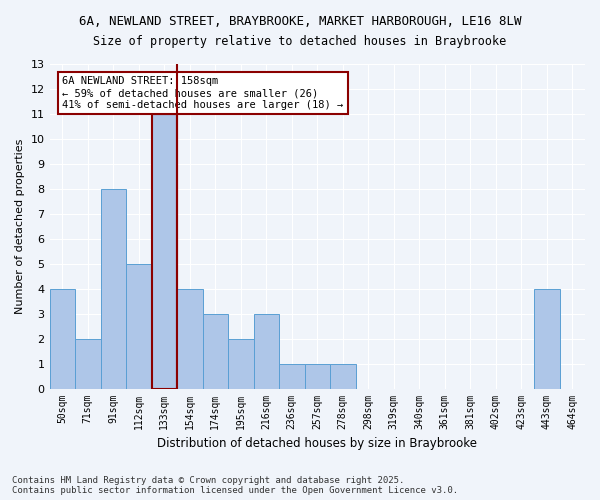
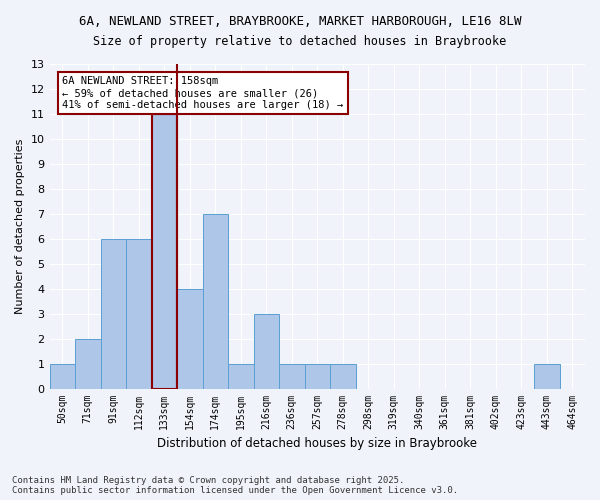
50sqm: 4 -> 1
91sqm: 8 -> 6
112sqm: 5 -> 6
174sqm: 3 -> 7
195sqm: 2 -> 1
443sqm: 4 -> 1
